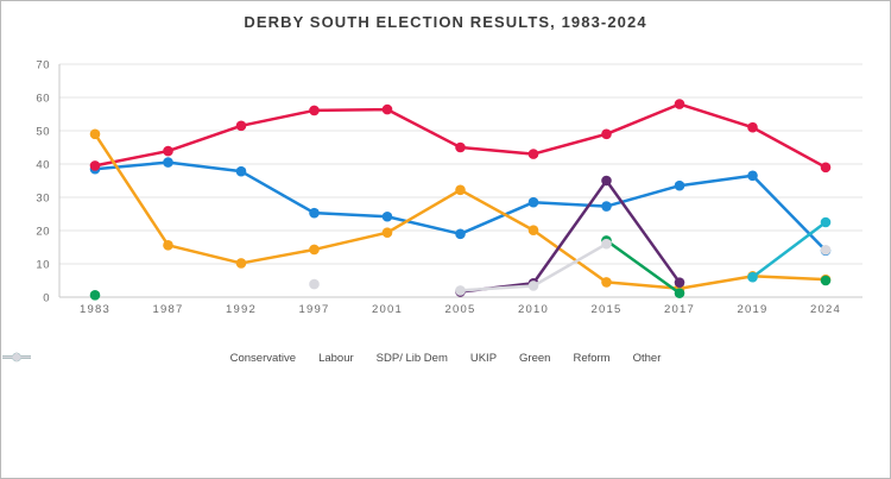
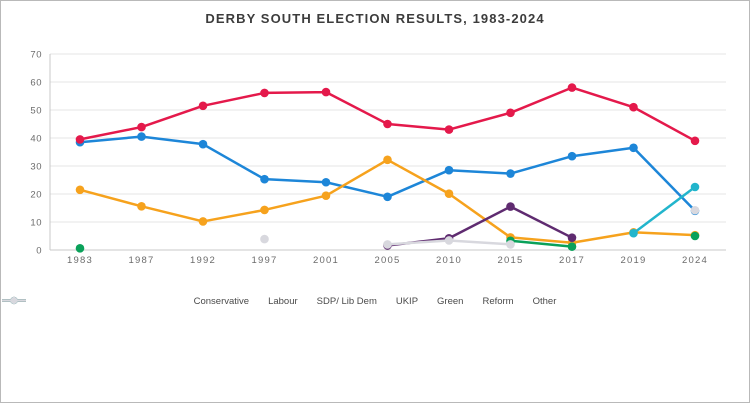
SDP/ Lib Dem/1983: 49 -> 22
UKIP/2015: 35 -> 16
Green/2015: 17 -> 3
Other/2015: 16 -> 2
